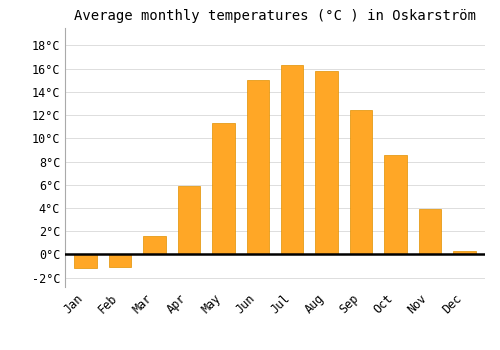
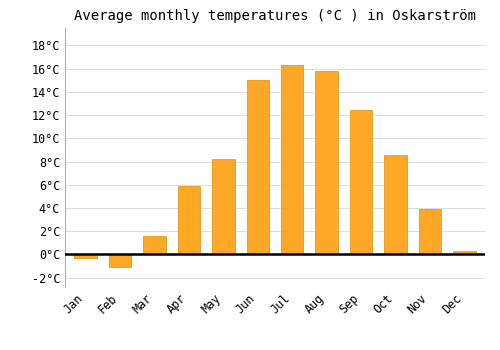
Jan: -1.2°C -> -0.3°C
May: 11.3°C -> 8.2°C
